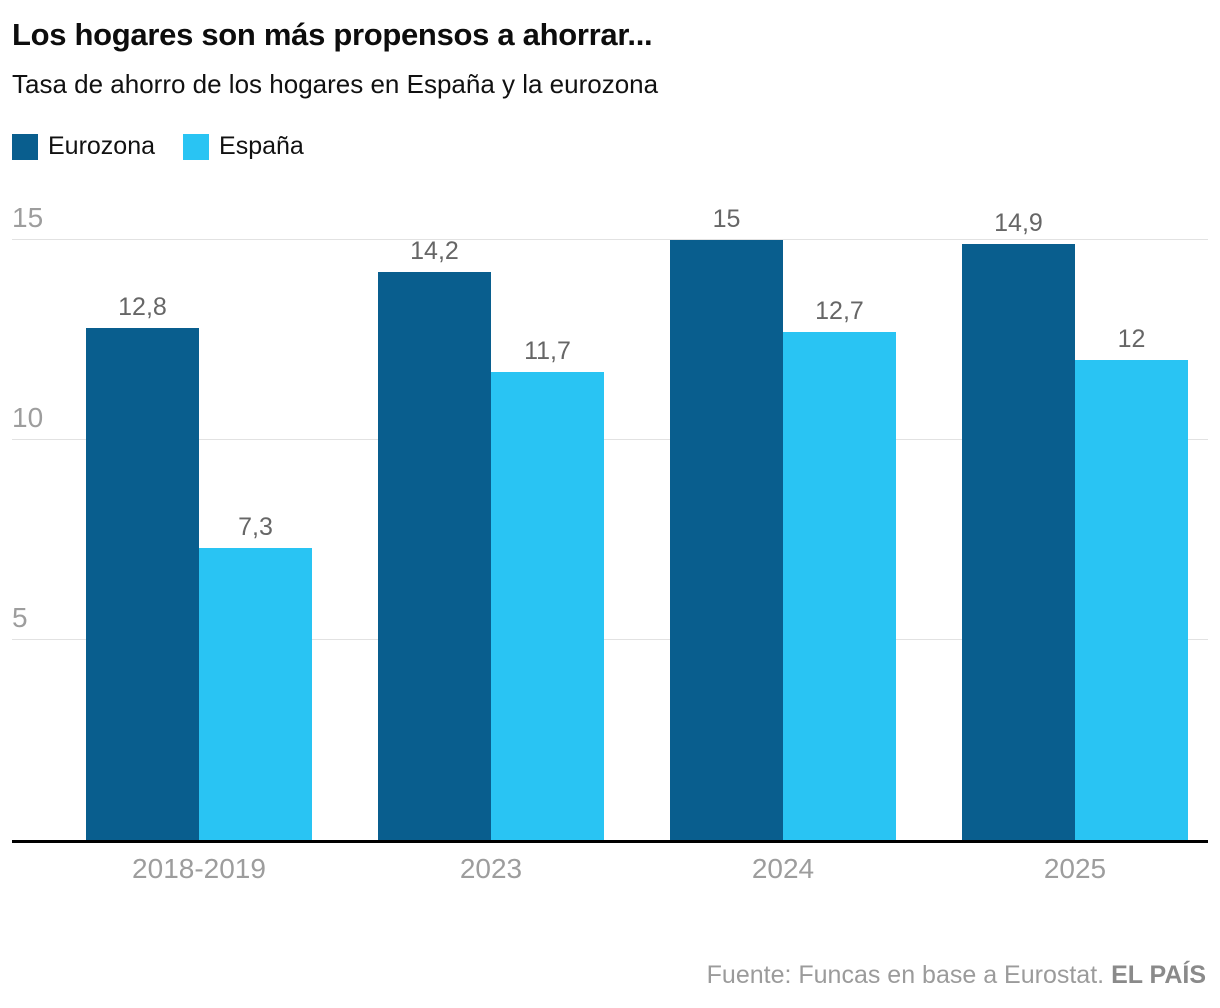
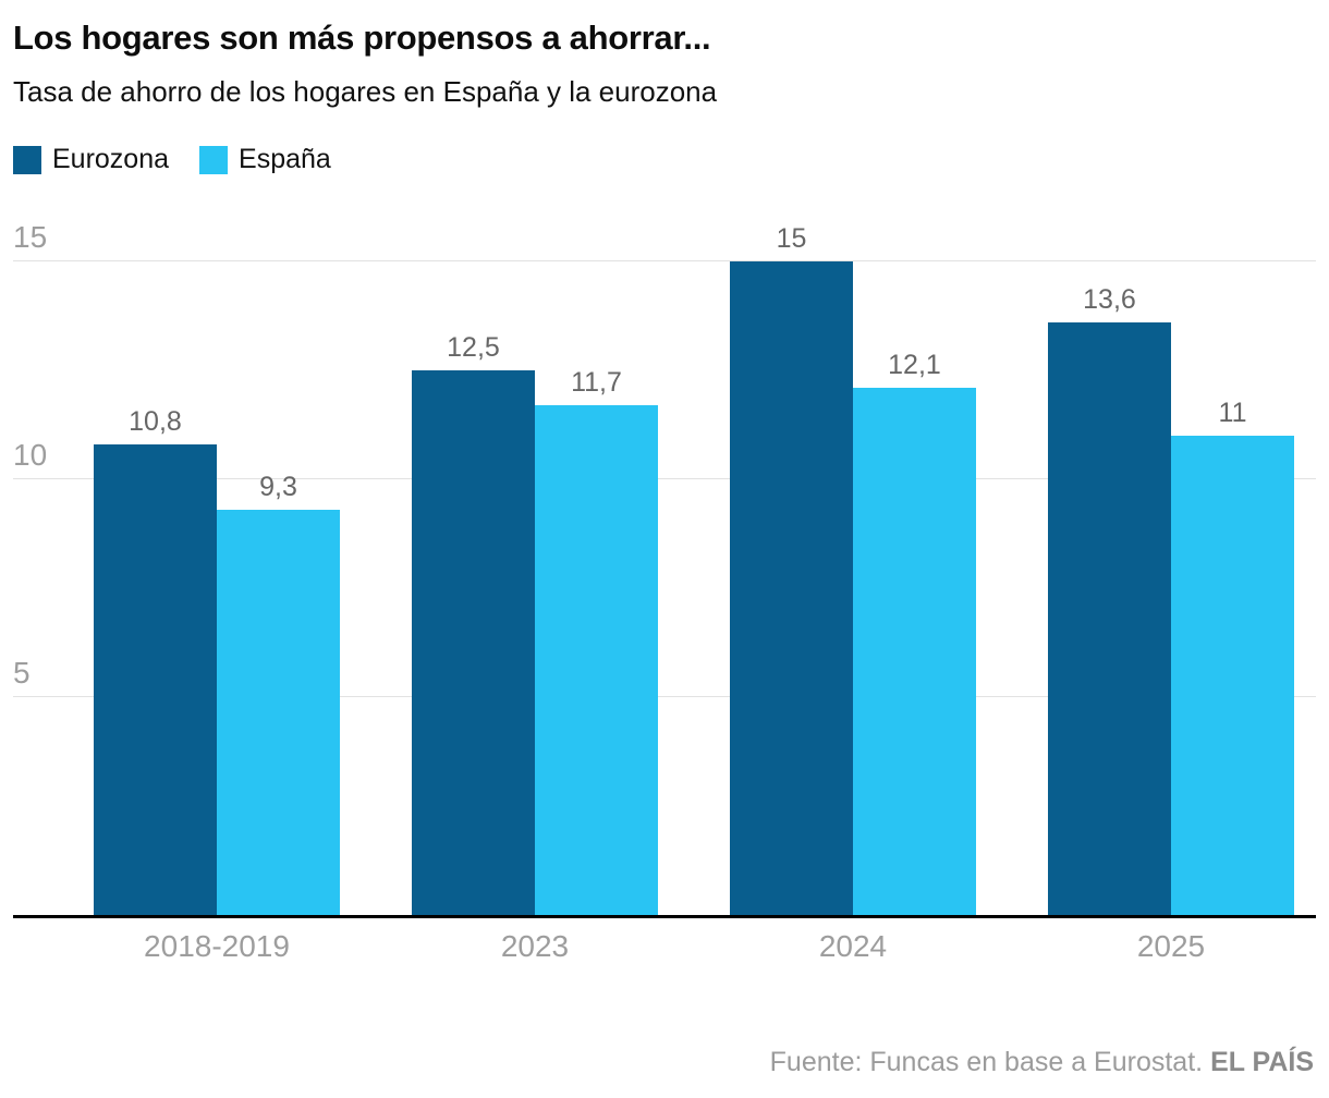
Eurozona/2018-2019: 12,8 -> 10,8
España/2018-2019: 7,3 -> 9,3
Eurozona/2023: 14,2 -> 12,5
España/2024: 12,7 -> 12,1
Eurozona/2025: 14,9 -> 13,6
España/2025: 12 -> 11
